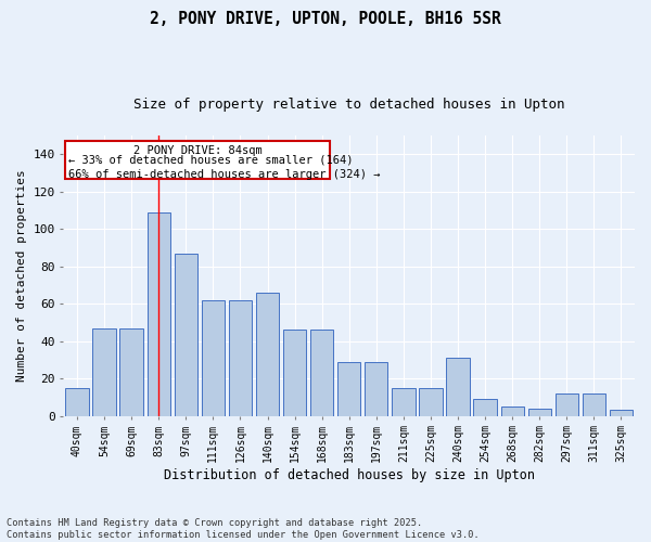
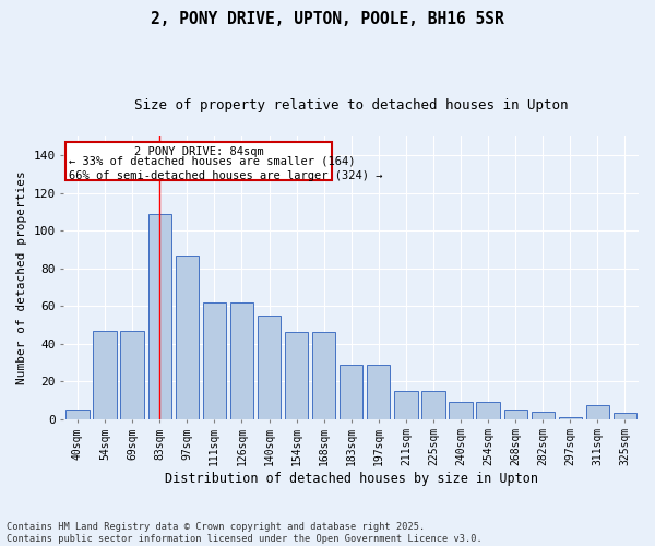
40sqm: 15 -> 5
140sqm: 66 -> 55
240sqm: 31 -> 9
297sqm: 12 -> 1
311sqm: 12 -> 7
